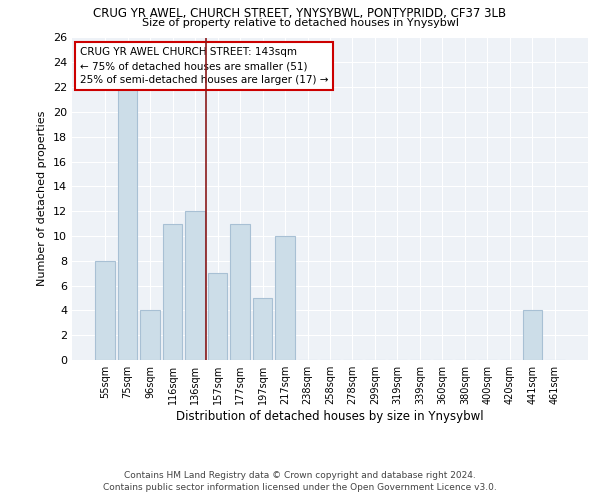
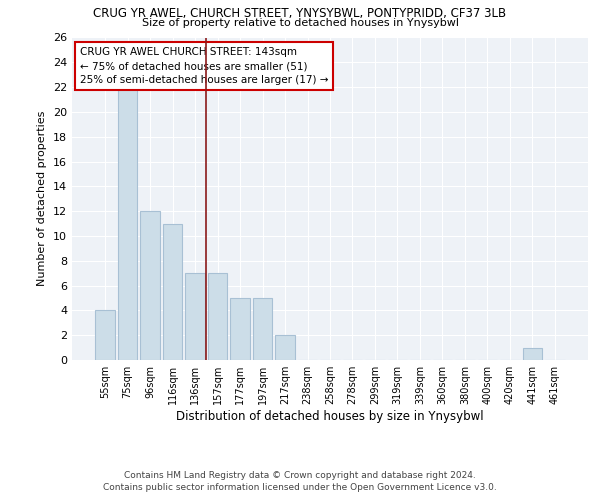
55sqm: 8 -> 4
96sqm: 4 -> 12
136sqm: 12 -> 7
177sqm: 11 -> 5
217sqm: 10 -> 2
441sqm: 4 -> 1
